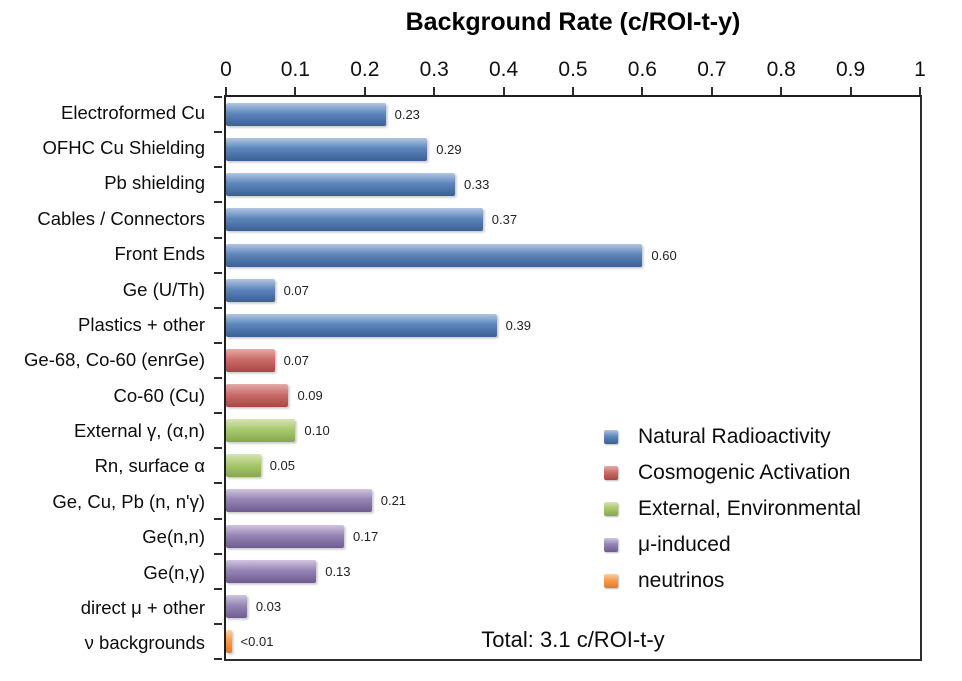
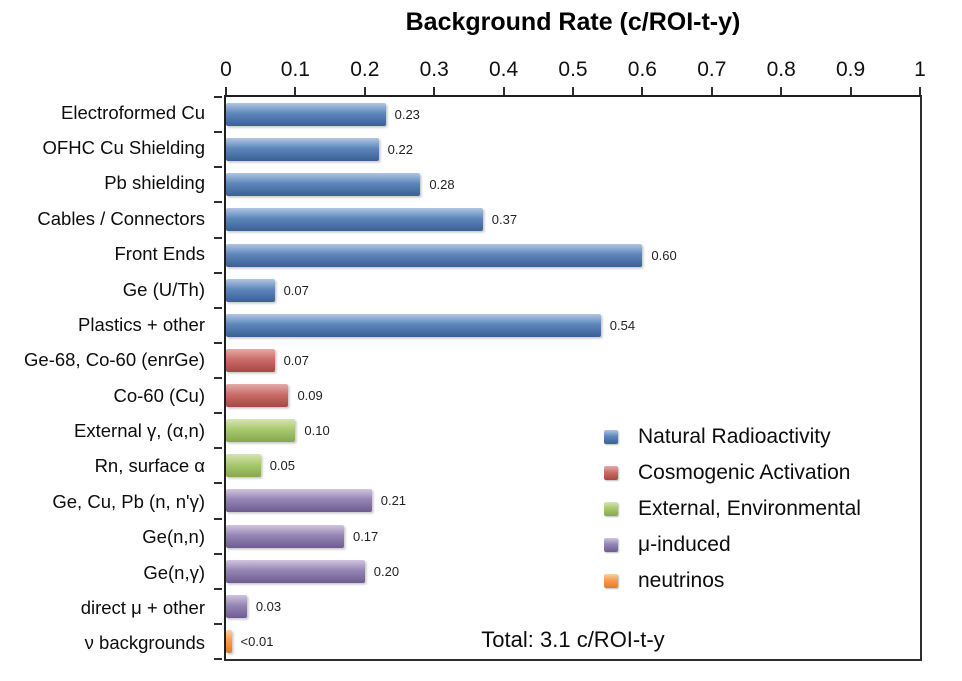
OFHC Cu Shielding: 0.29 -> 0.22
Pb shielding: 0.33 -> 0.28
Plastics + other: 0.39 -> 0.54
Ge(n,γ): 0.13 -> 0.20
